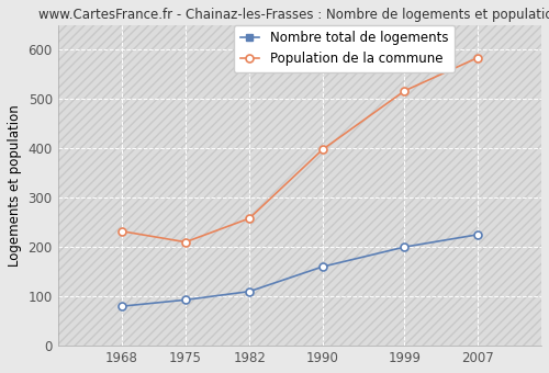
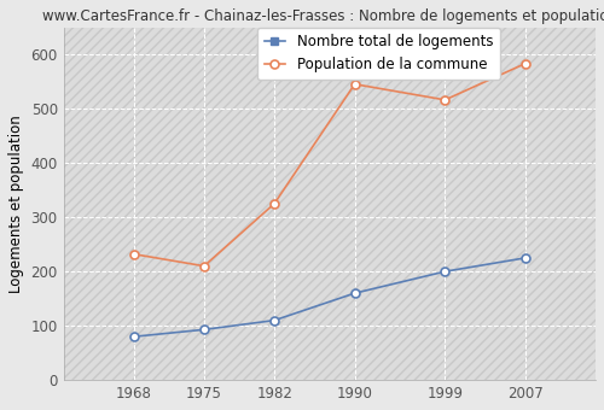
Population de la commune/1982: 258 -> 325
Population de la commune/1990: 397 -> 545
